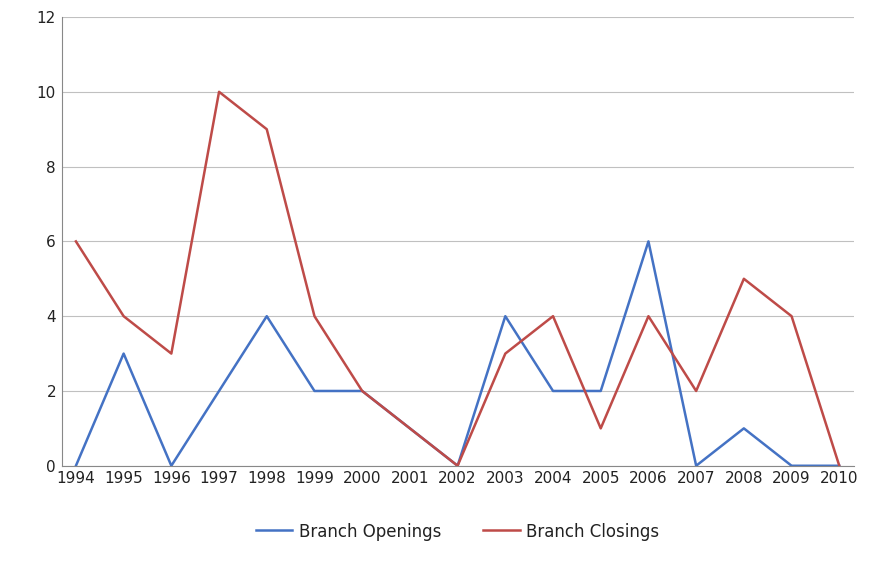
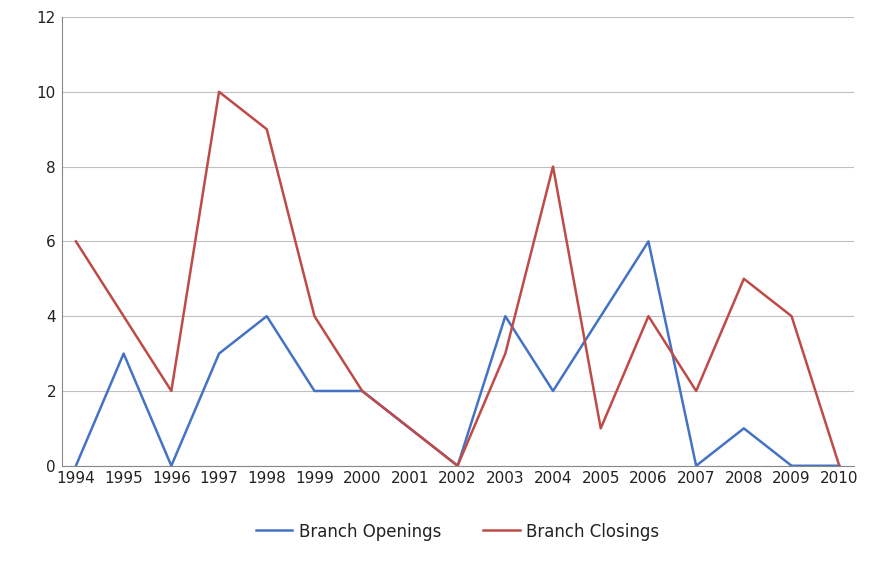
Branch Closings/1996: 3 -> 2
Branch Openings/1997: 2 -> 3
Branch Closings/2004: 4 -> 8
Branch Openings/2005: 2 -> 4
